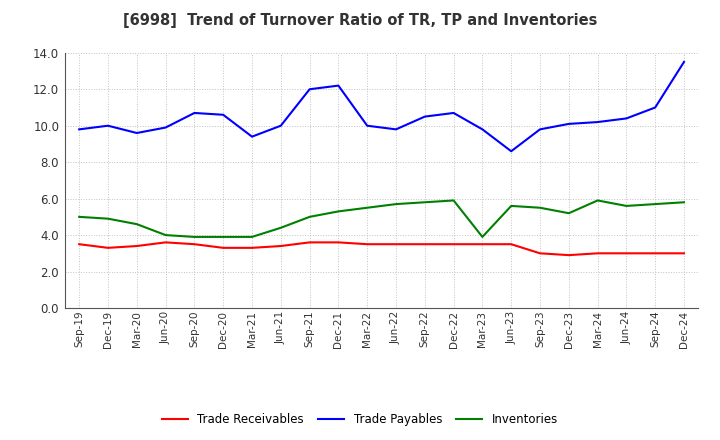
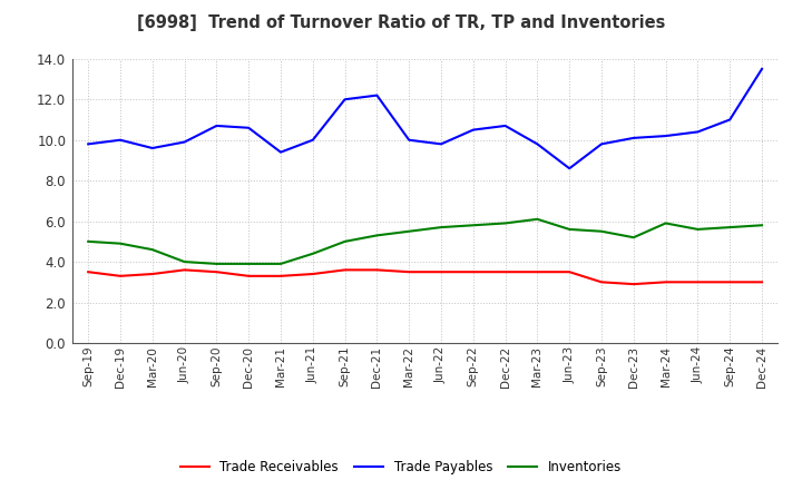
Inventories/Mar-23: 3.9 -> 6.1
